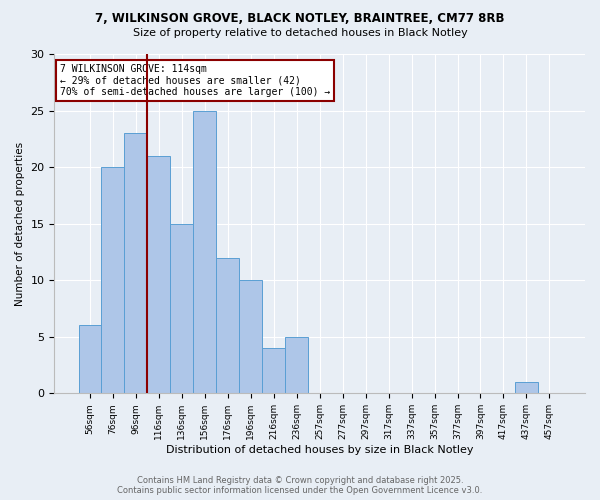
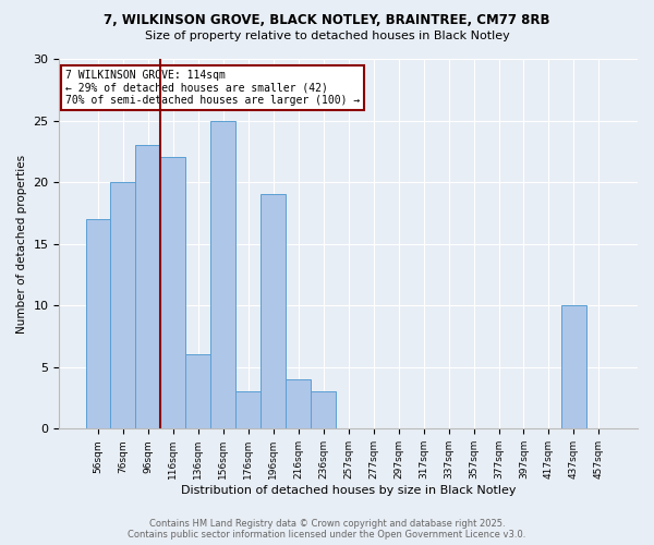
56sqm: 6 -> 17
116sqm: 21 -> 22
136sqm: 15 -> 6
176sqm: 12 -> 3
196sqm: 10 -> 19
236sqm: 5 -> 3
437sqm: 1 -> 10
